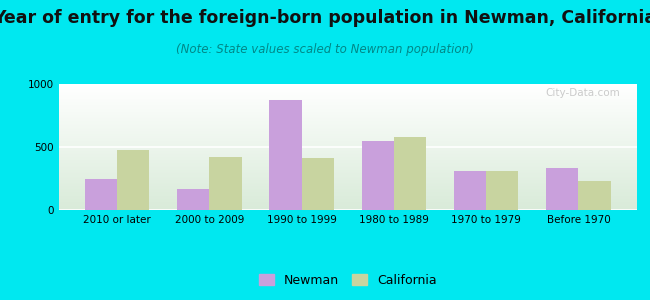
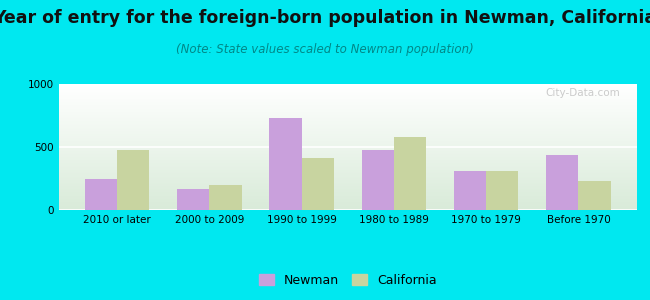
California/2000 to 2009: 420 -> 200
Newman/1990 to 1999: 870 -> 730
Newman/1980 to 1989: 540 -> 480
Newman/Before 1970: 340 -> 440
